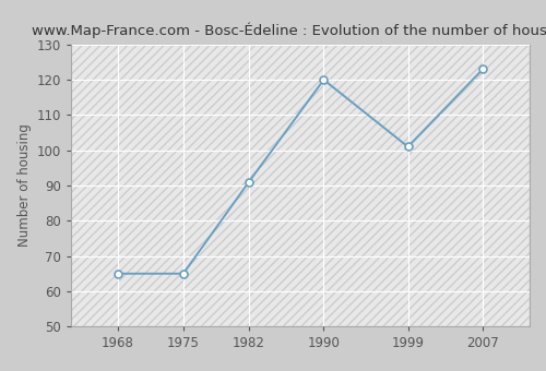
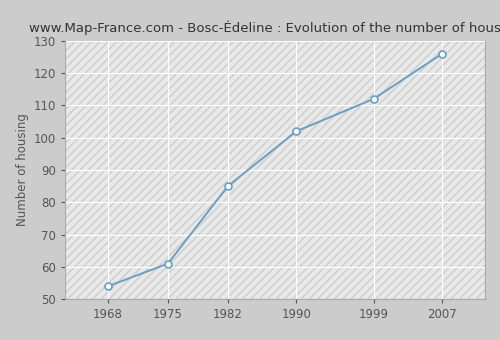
1968: 65 -> 54
1975: 65 -> 61
1982: 91 -> 85
1990: 120 -> 102
1999: 101 -> 112
2007: 123 -> 126
